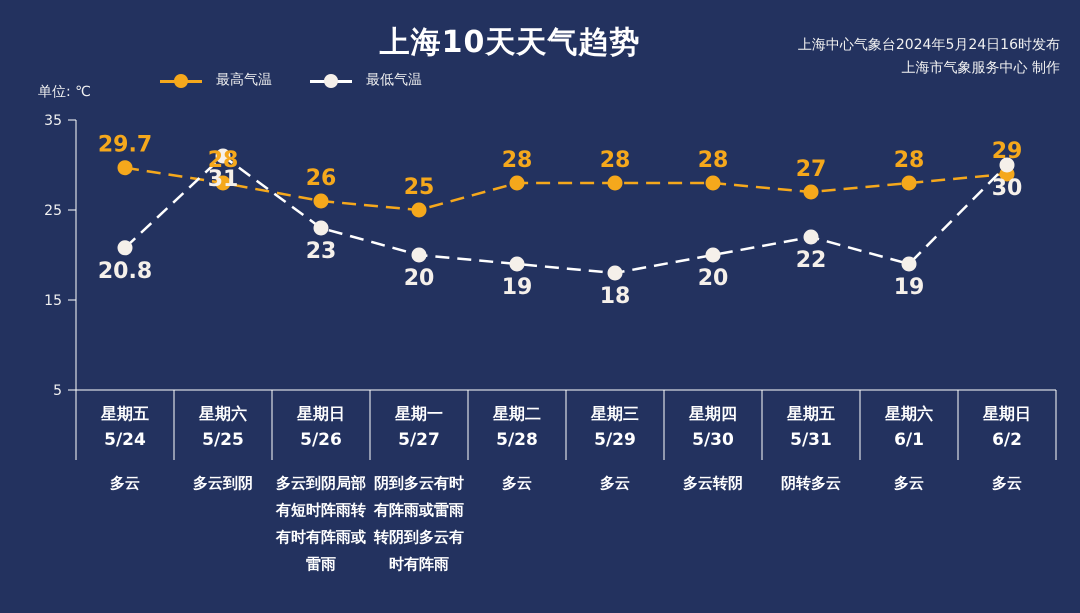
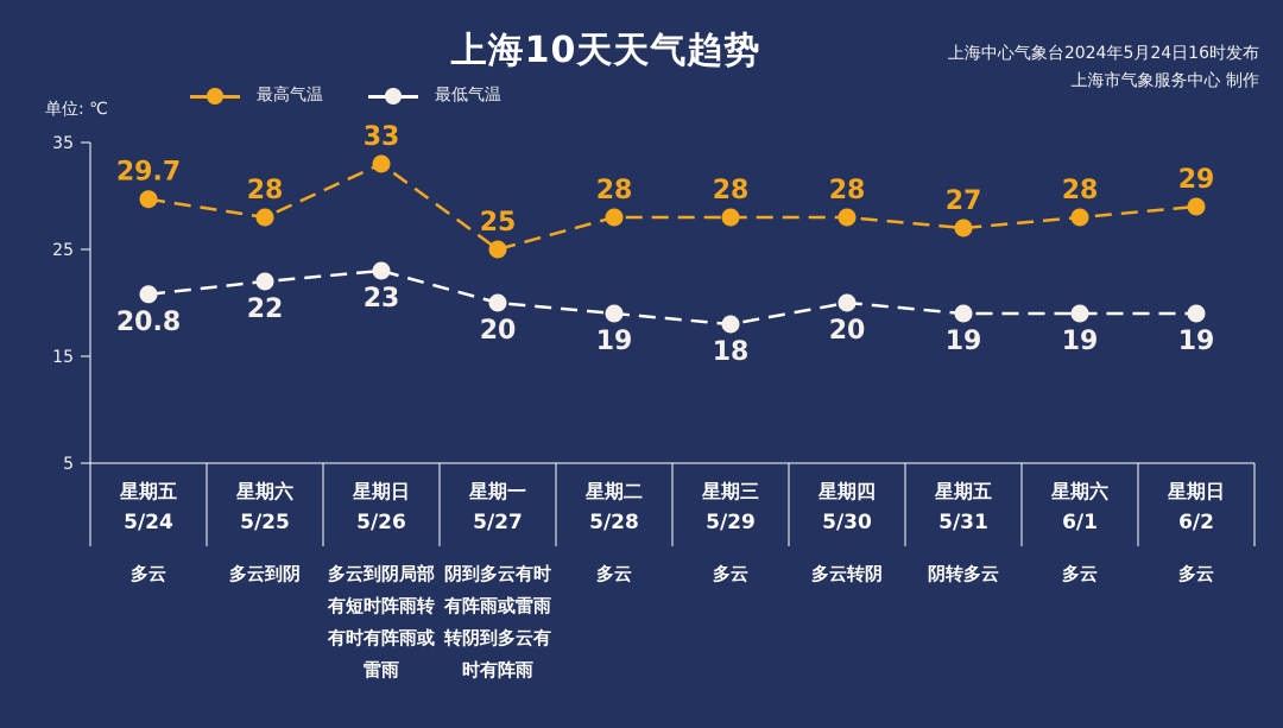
最低气温/5/25: 31 -> 22
最高气温/5/26: 26 -> 33
最低气温/5/31: 22 -> 19
最低气温/6/2: 30 -> 19
